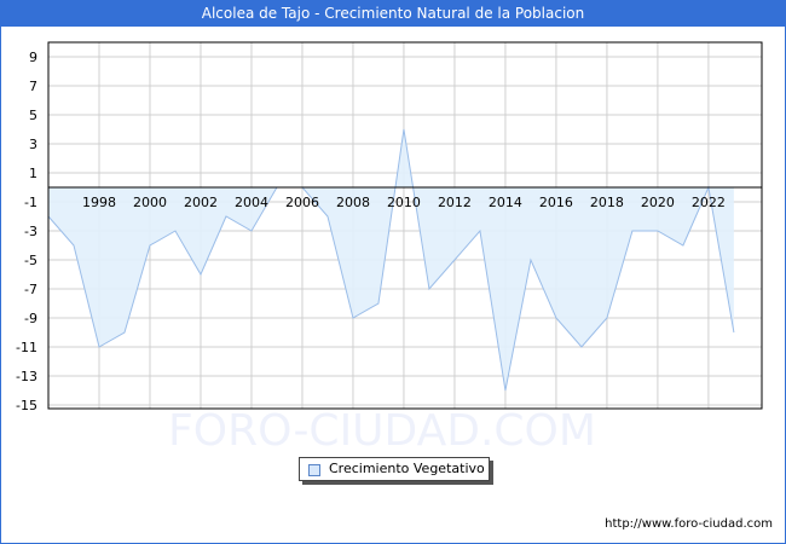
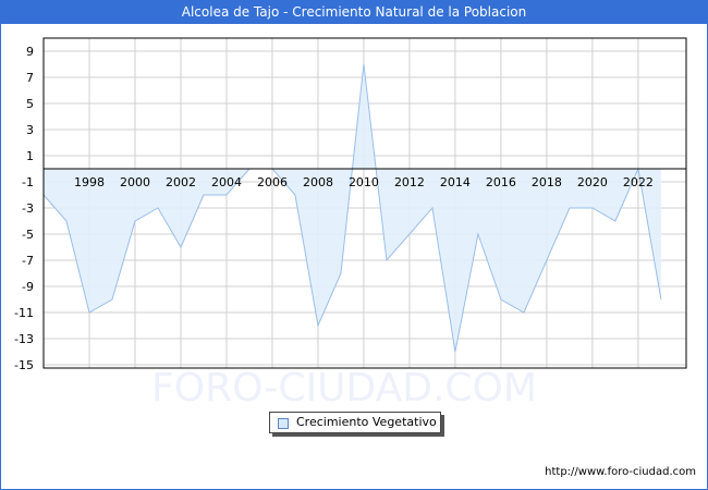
2004: -3 -> -2
2008: -9 -> -12
2010: 4 -> 8
2016: -9 -> -10
2018: -9 -> -7
